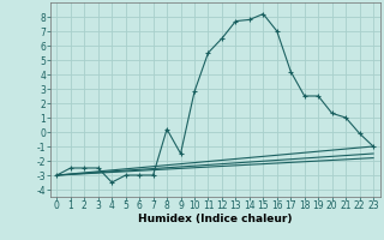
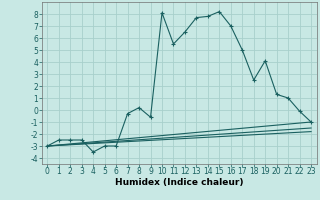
7: -3.0 -> -0.3
9: -1.5 -> -0.6
10: 2.8 -> 8.1
17: 4.2 -> 5.0
19: 2.5 -> 4.1
